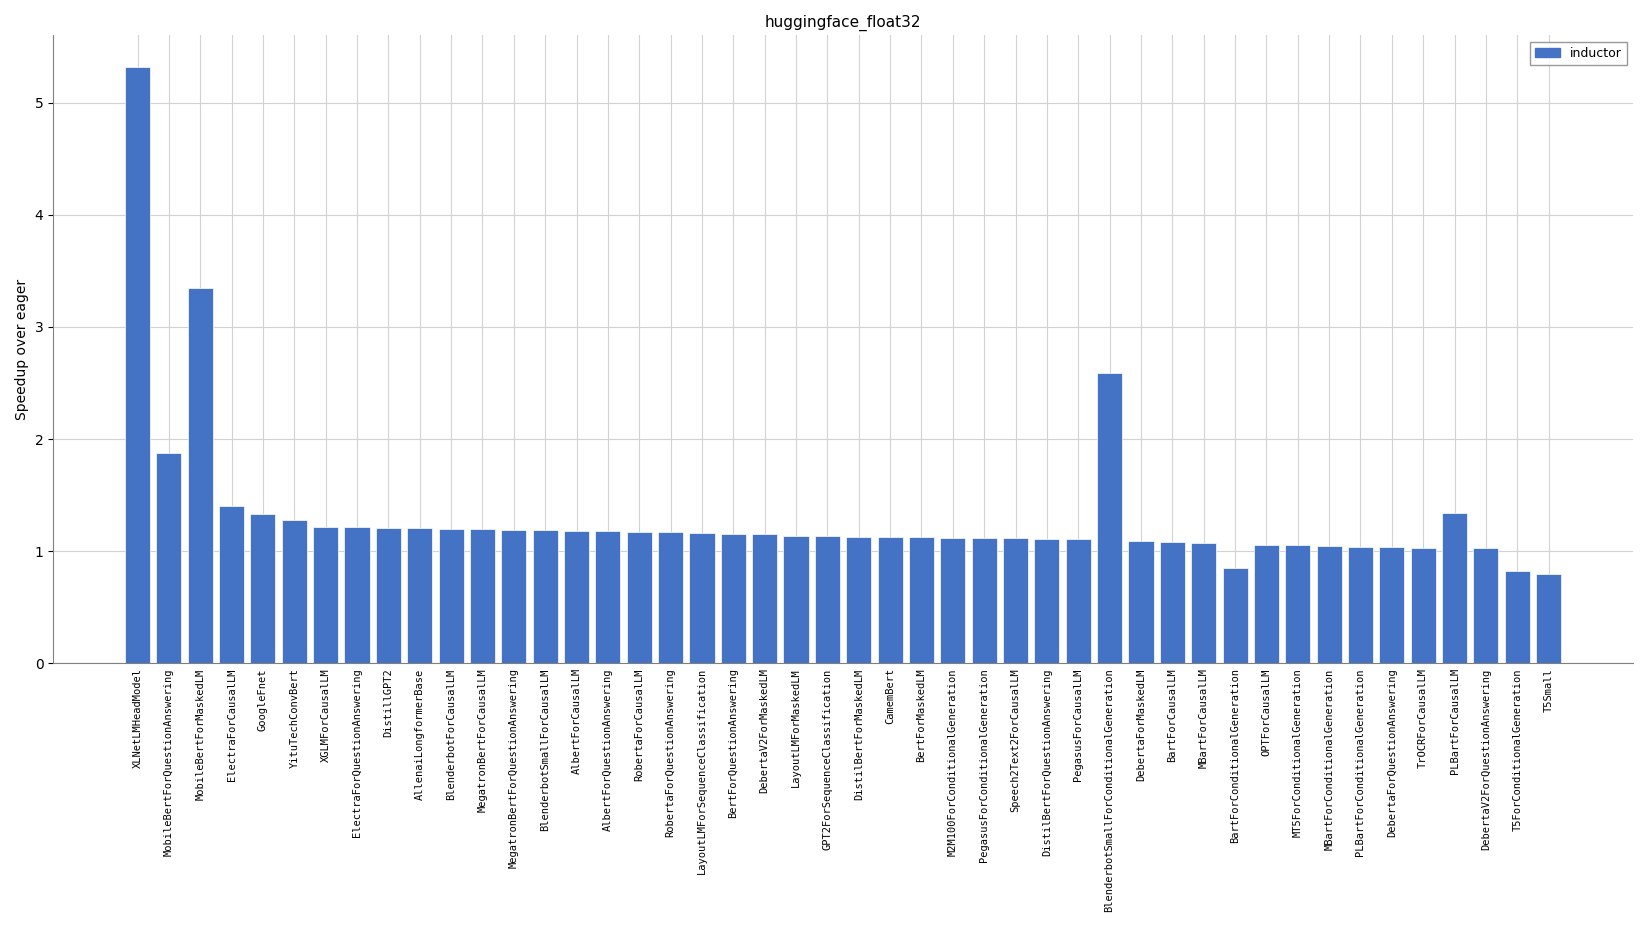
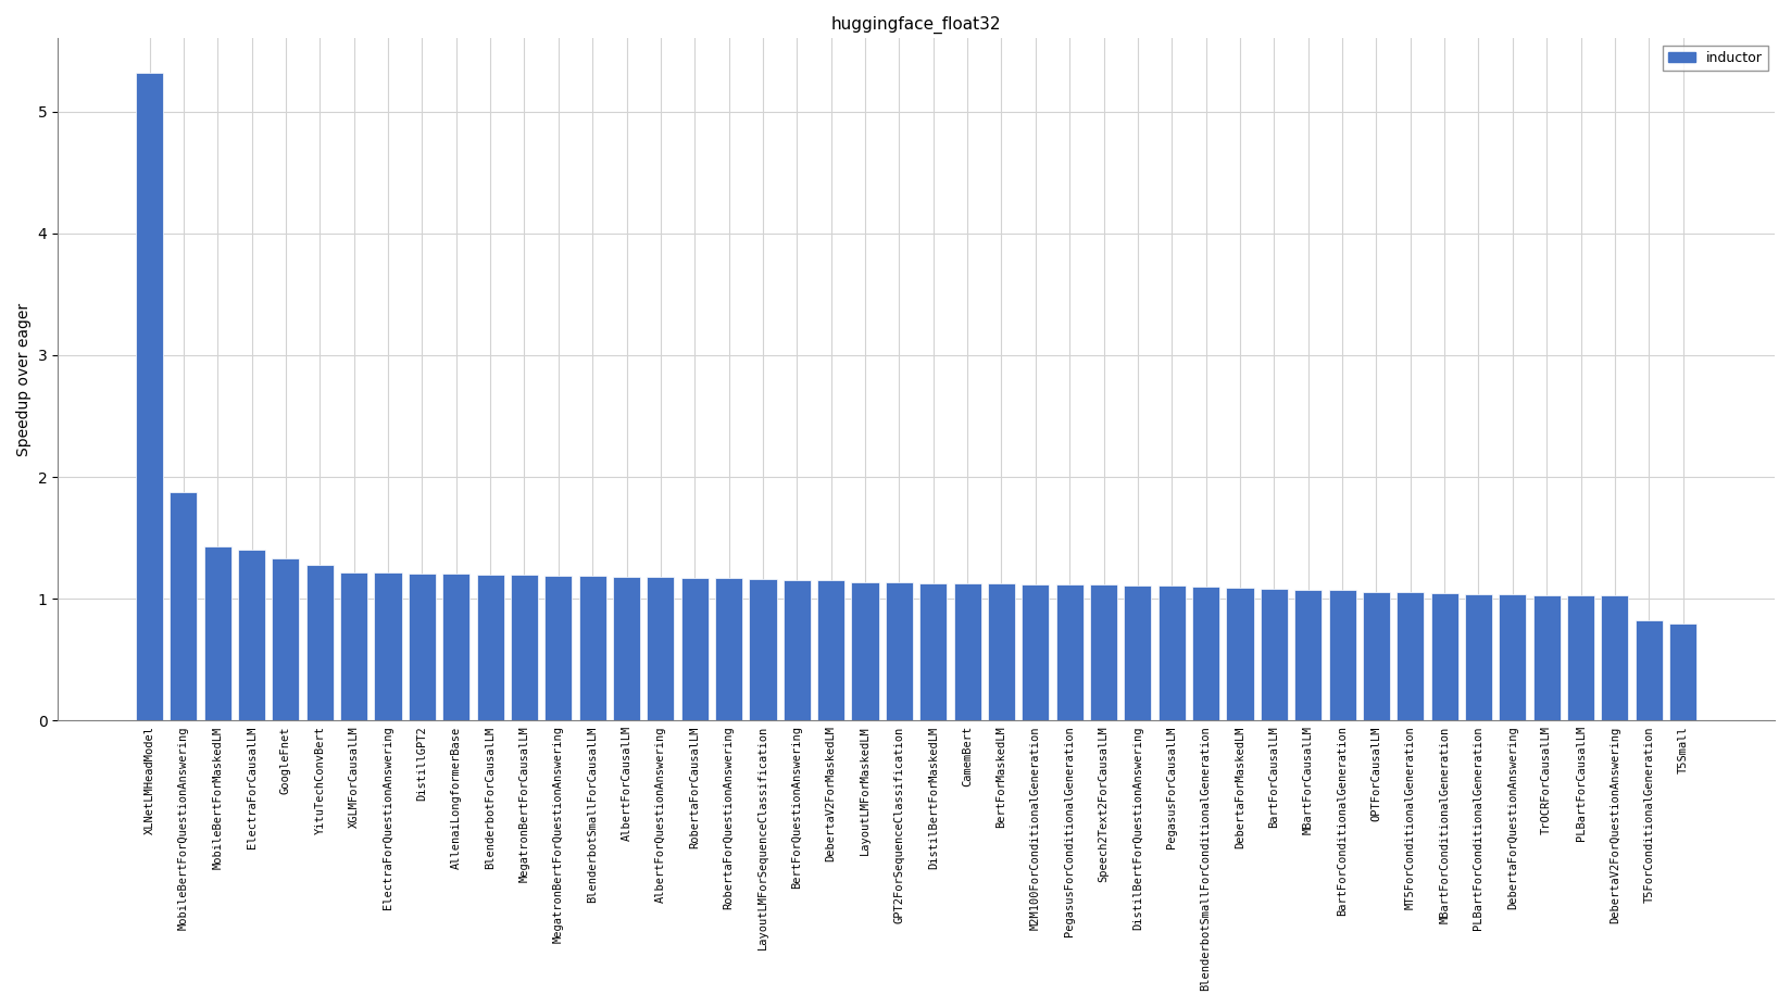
MobileBertForMaskedLM: 3.35 -> 1.43
BlenderbotSmallForConditionalGeneration: 2.59 -> 1.10
BartForConditionalGeneration: 0.85 -> 1.07
PLBartForCausalLM: 1.34 -> 1.03
